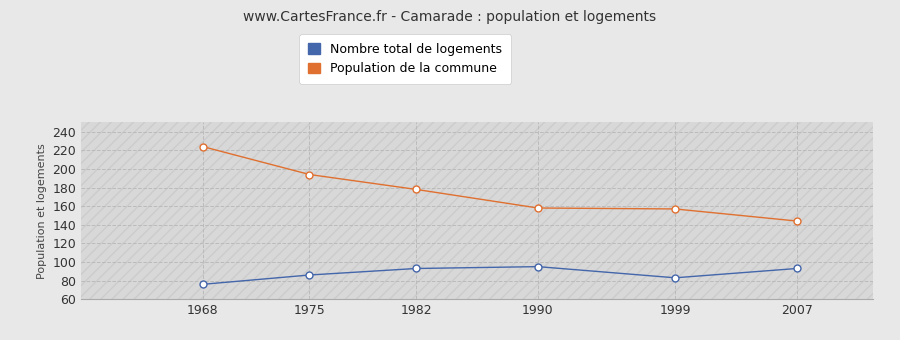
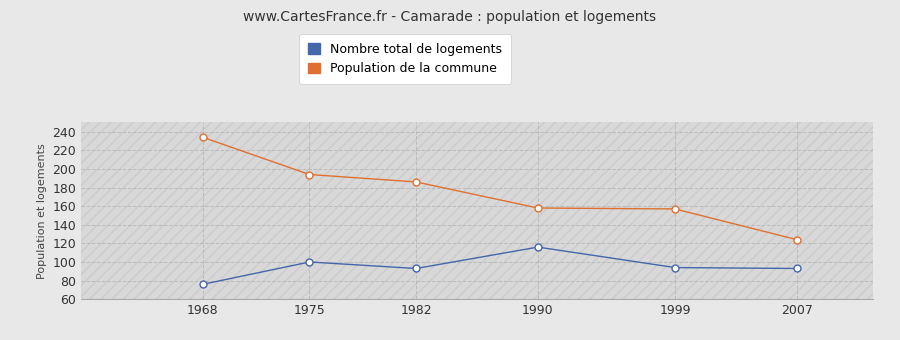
Population de la commune/1968: 224 -> 234
Nombre total de logements/1975: 86 -> 100
Population de la commune/1982: 178 -> 186
Nombre total de logements/1990: 95 -> 116
Nombre total de logements/1999: 83 -> 94
Population de la commune/2007: 144 -> 124
